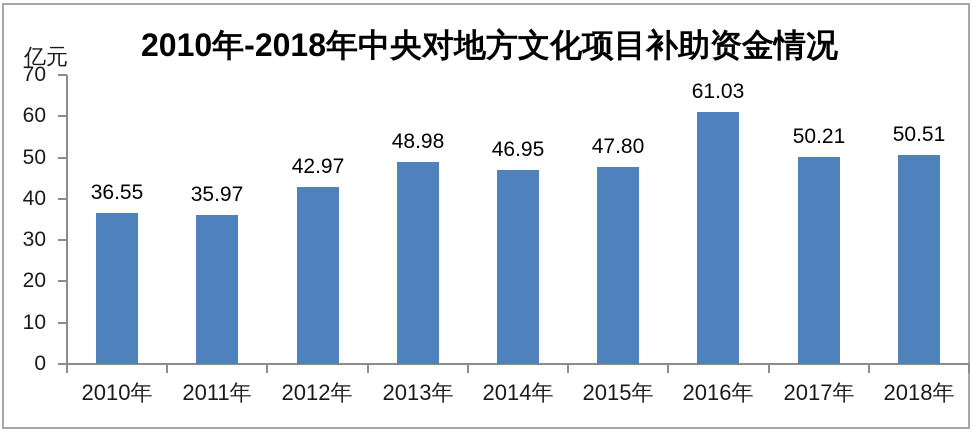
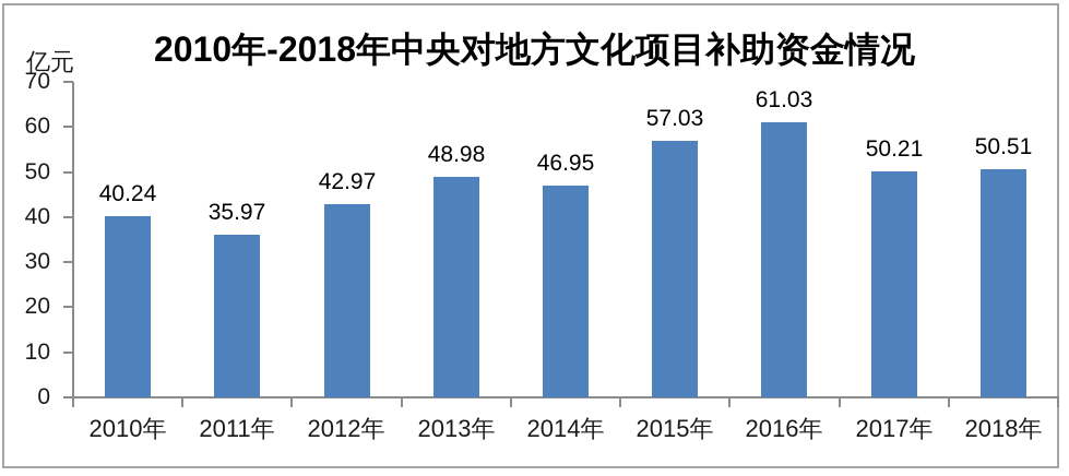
2010年: 36.55 -> 40.24
2015年: 47.80 -> 57.03
